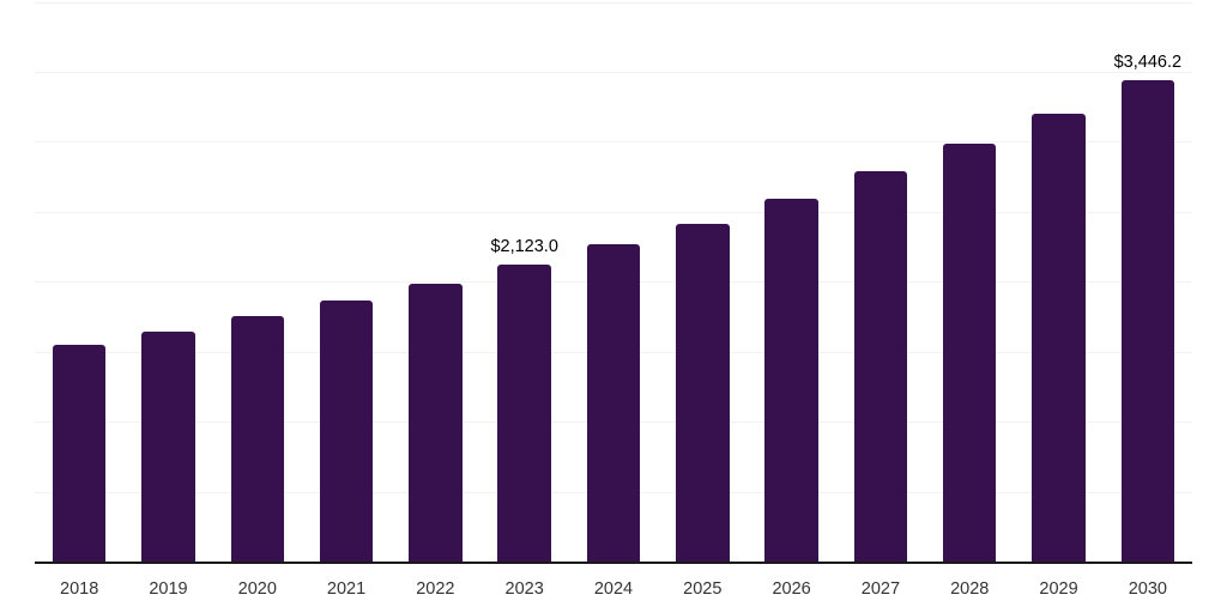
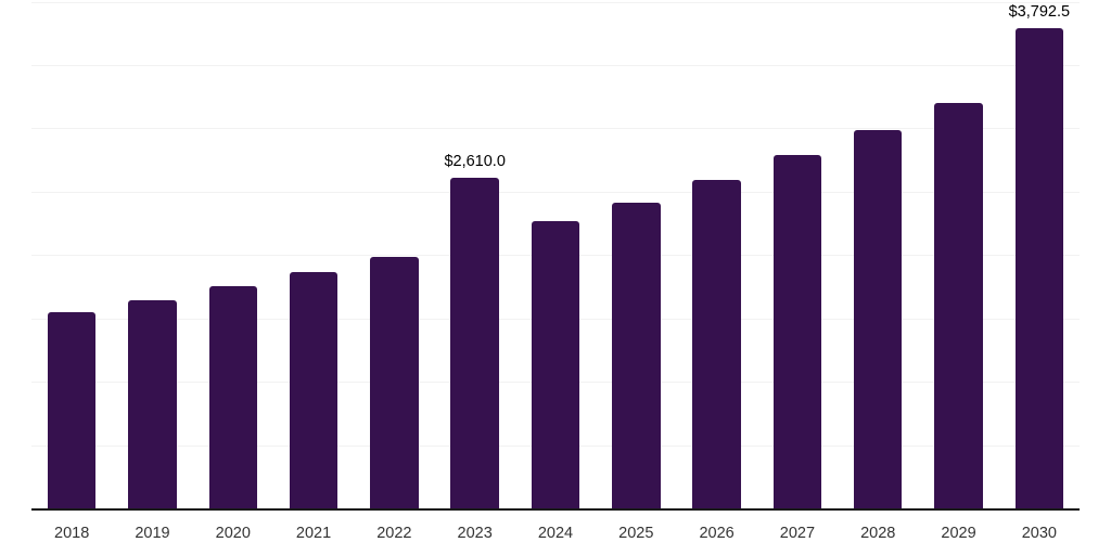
2023: $2,123.0 -> $2,610.0
2030: $3,446.2 -> $3,792.5
